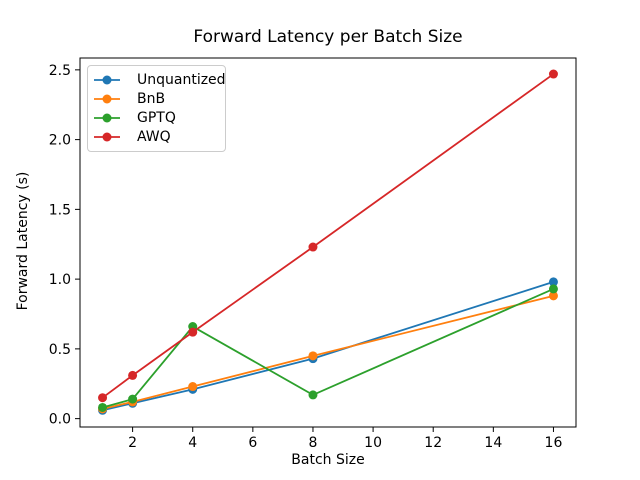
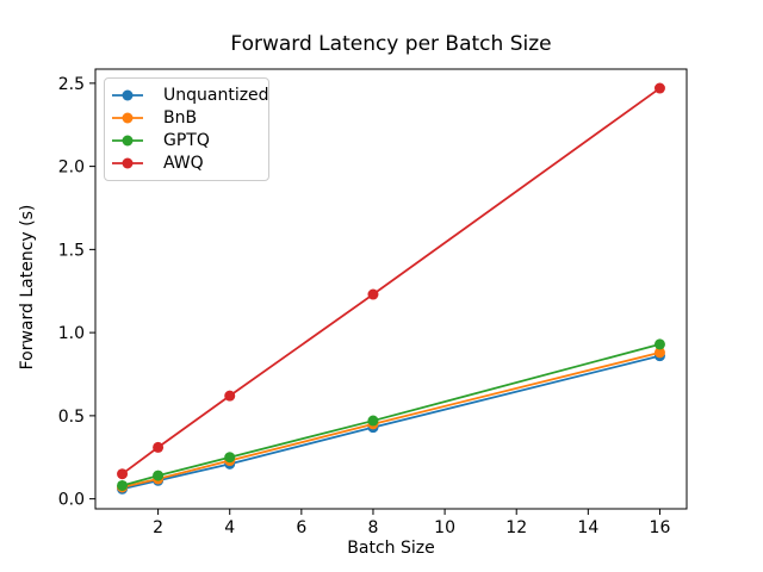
GPTQ/4: 0.66 -> 0.25
GPTQ/8: 0.17 -> 0.47
Unquantized/16: 0.98 -> 0.86
